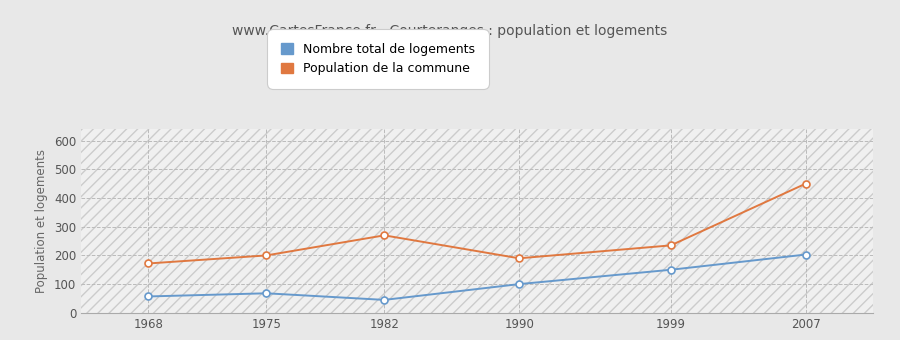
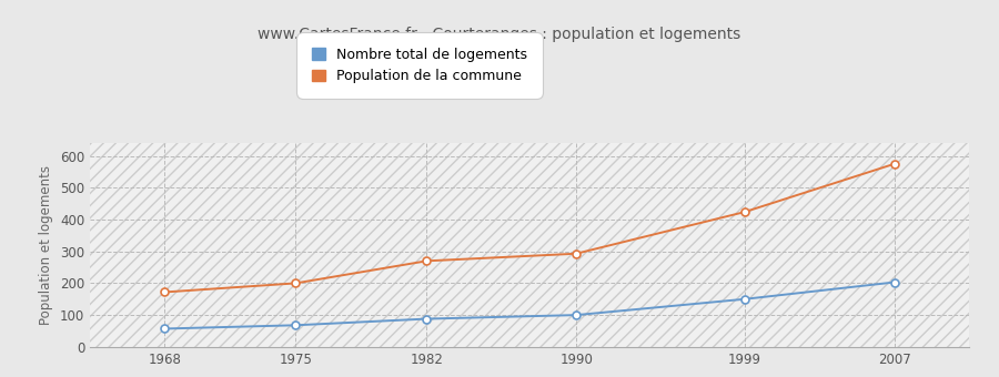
Nombre total de logements/1982: 45 -> 88
Population de la commune/1990: 190 -> 293
Population de la commune/1999: 235 -> 424
Population de la commune/2007: 450 -> 575
